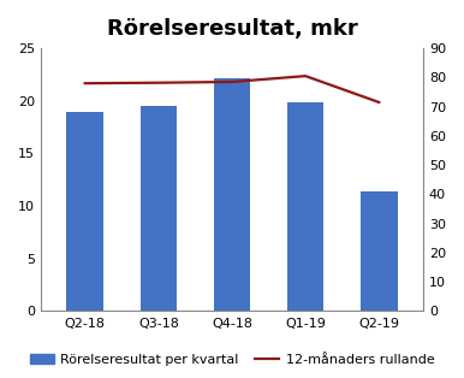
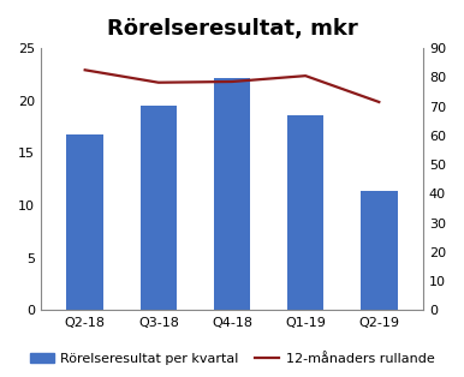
Rörelseresultat per kvartal/Q2-18: 18.9 -> 16.8
12-månaders rullande/Q2-18: 78.0 -> 82.5
Rörelseresultat per kvartal/Q1-19: 19.8 -> 18.6
